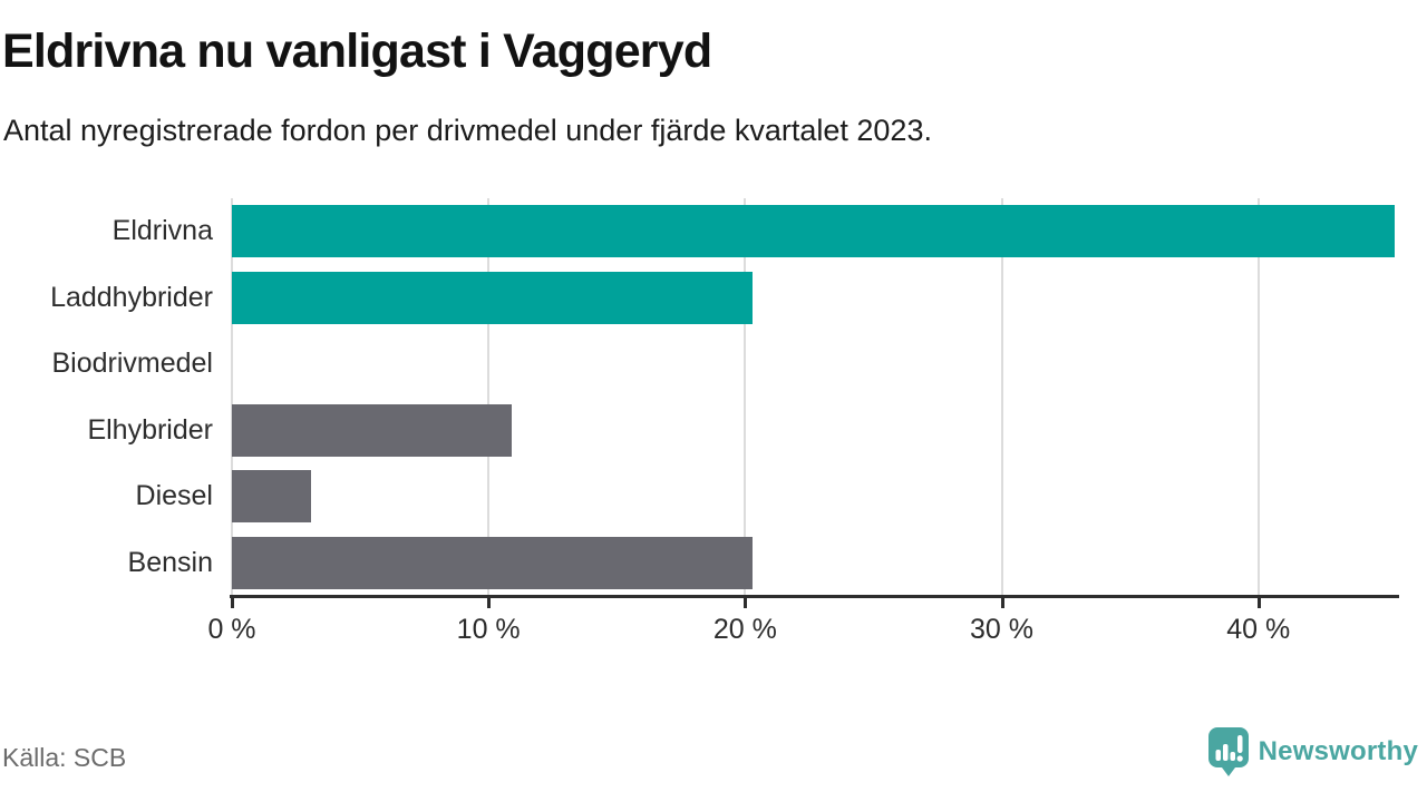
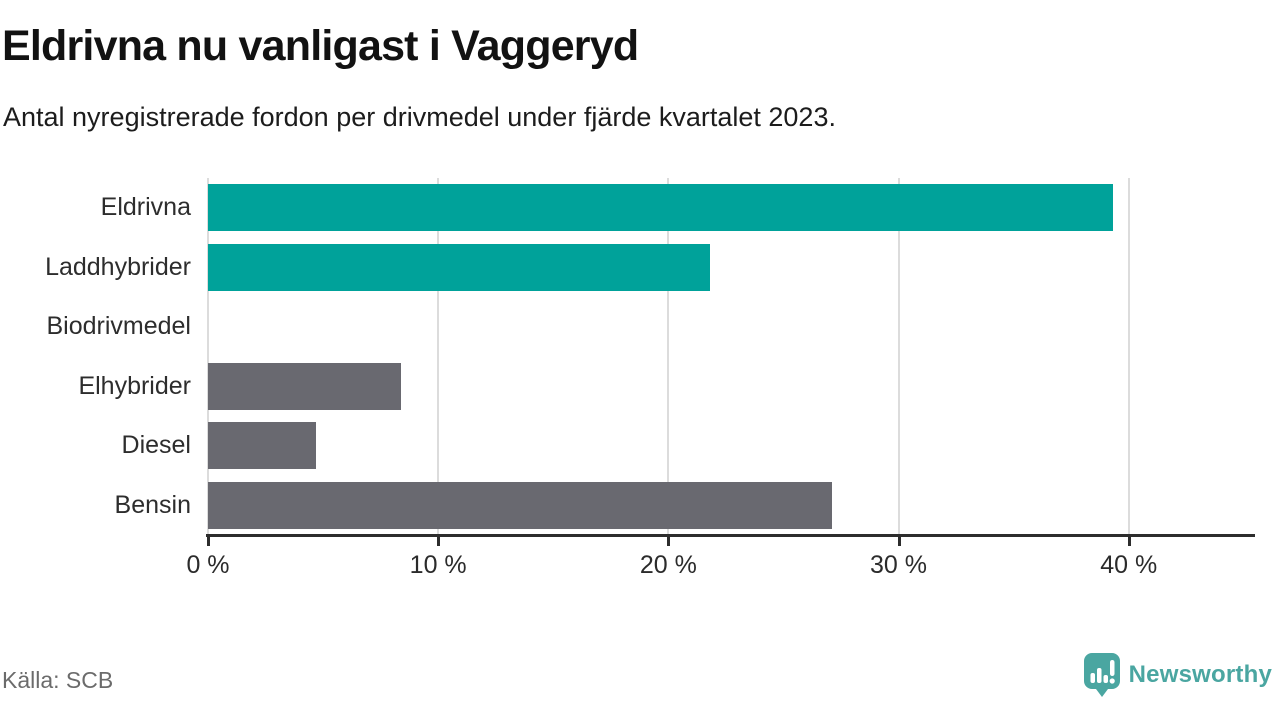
Eldrivna: 45.3% -> 39.3%
Laddhybrider: 20.3% -> 21.8%
Elhybrider: 10.9% -> 8.4%
Diesel: 3.1% -> 4.7%
Bensin: 20.3% -> 27.1%
